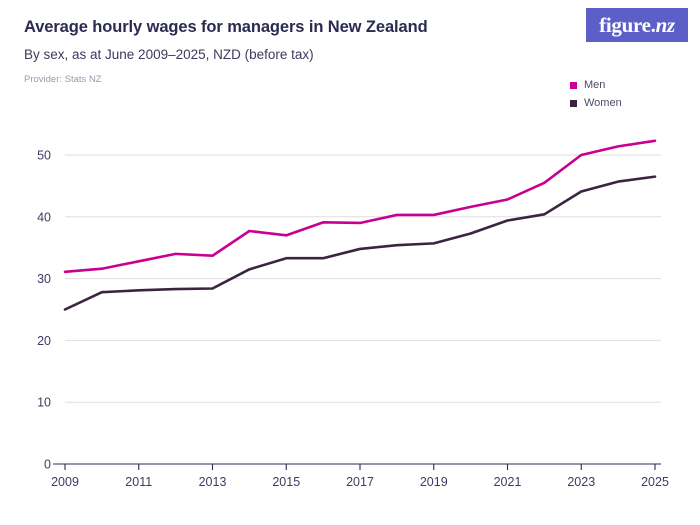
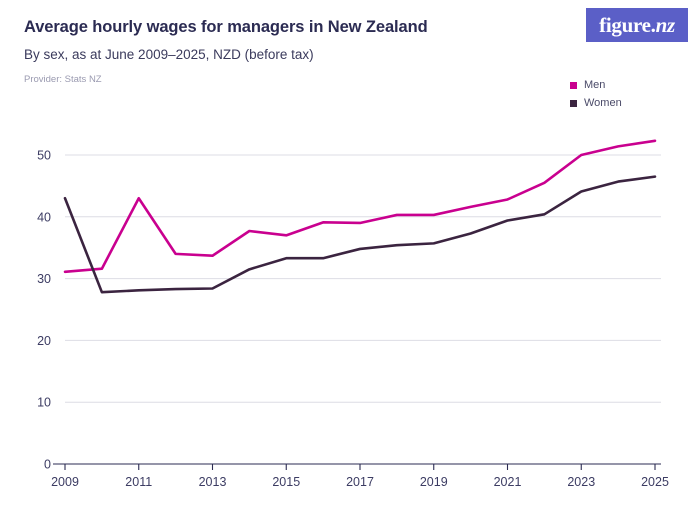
Women/2009: 25 -> 43
Men/2011: 33 -> 43
